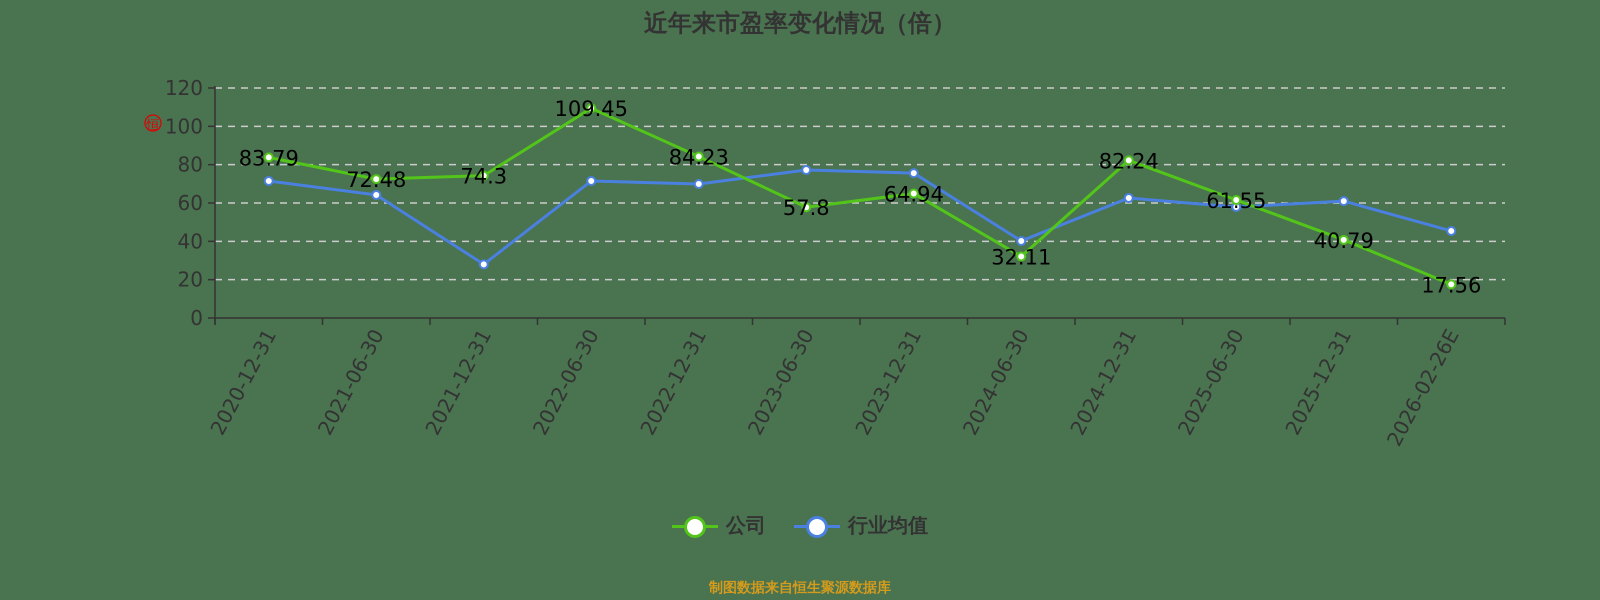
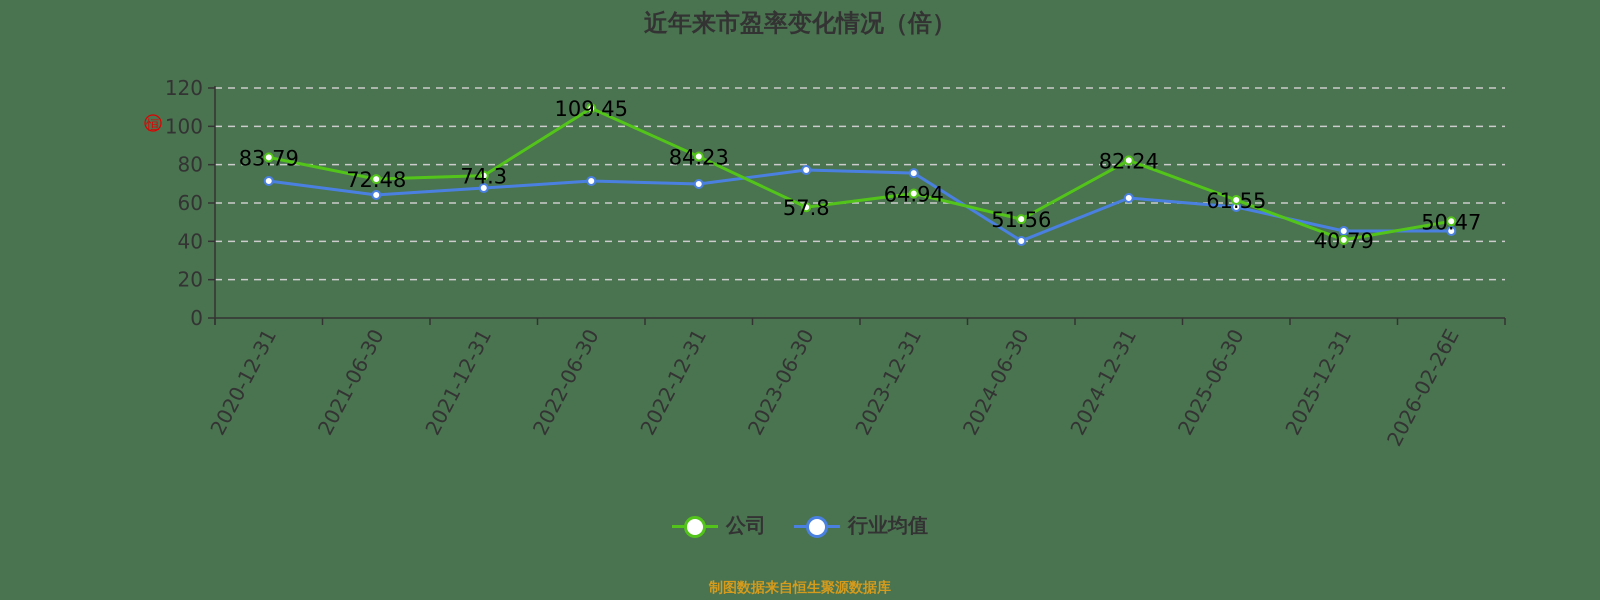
行业均值/2021-12-31: 28 -> 68
公司/2024-06-30: 32.11 -> 51.56
行业均值/2025-12-31: 61 -> 45
公司/2026-02-26E: 17.56 -> 50.47
